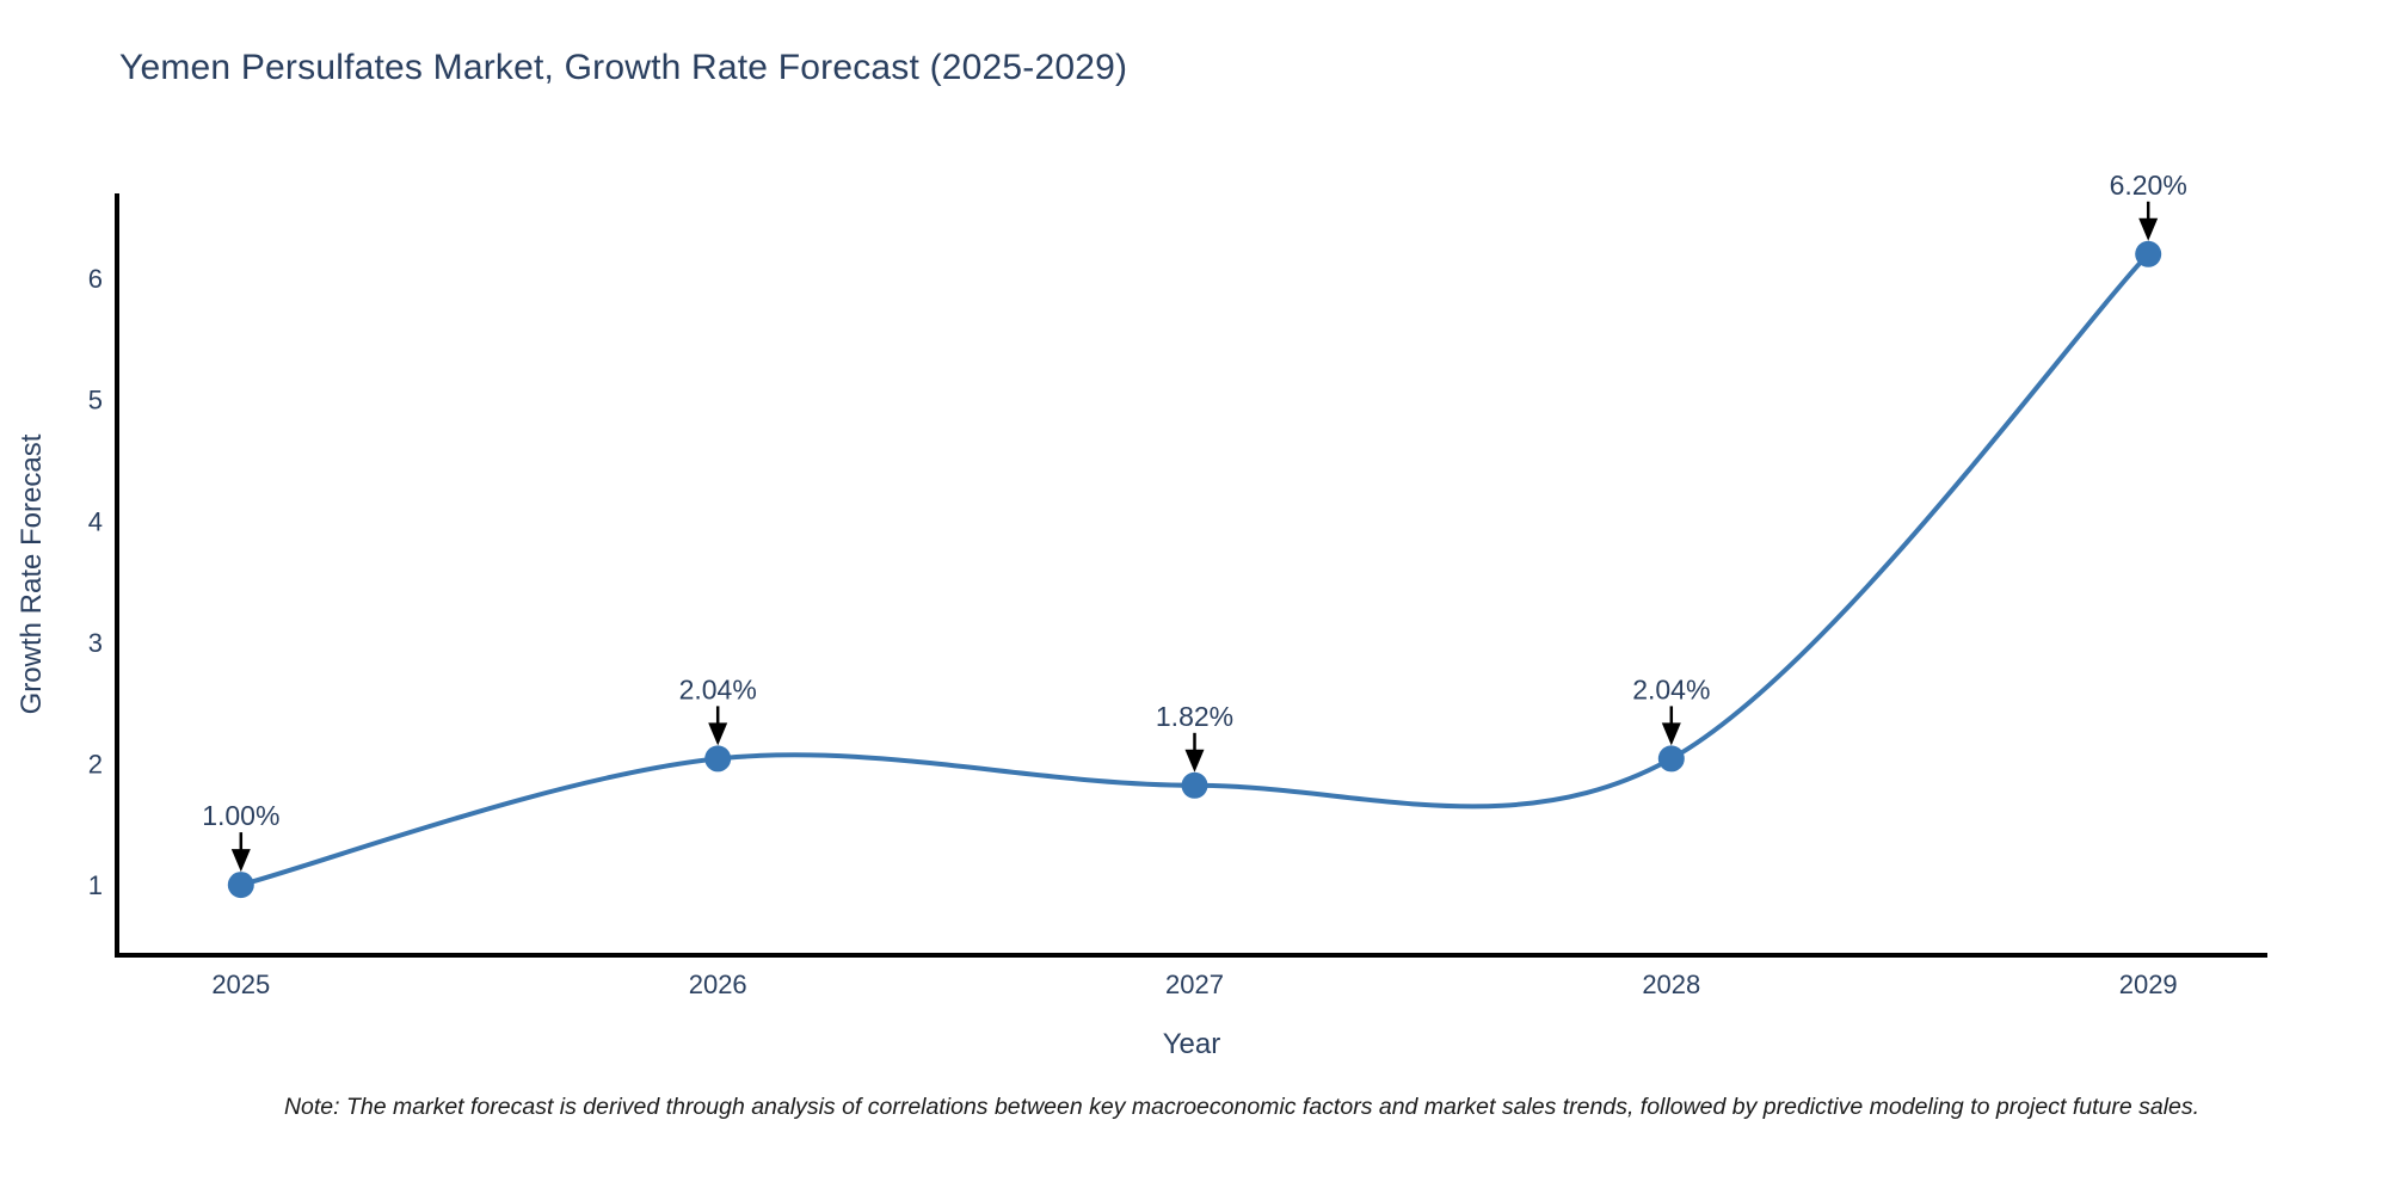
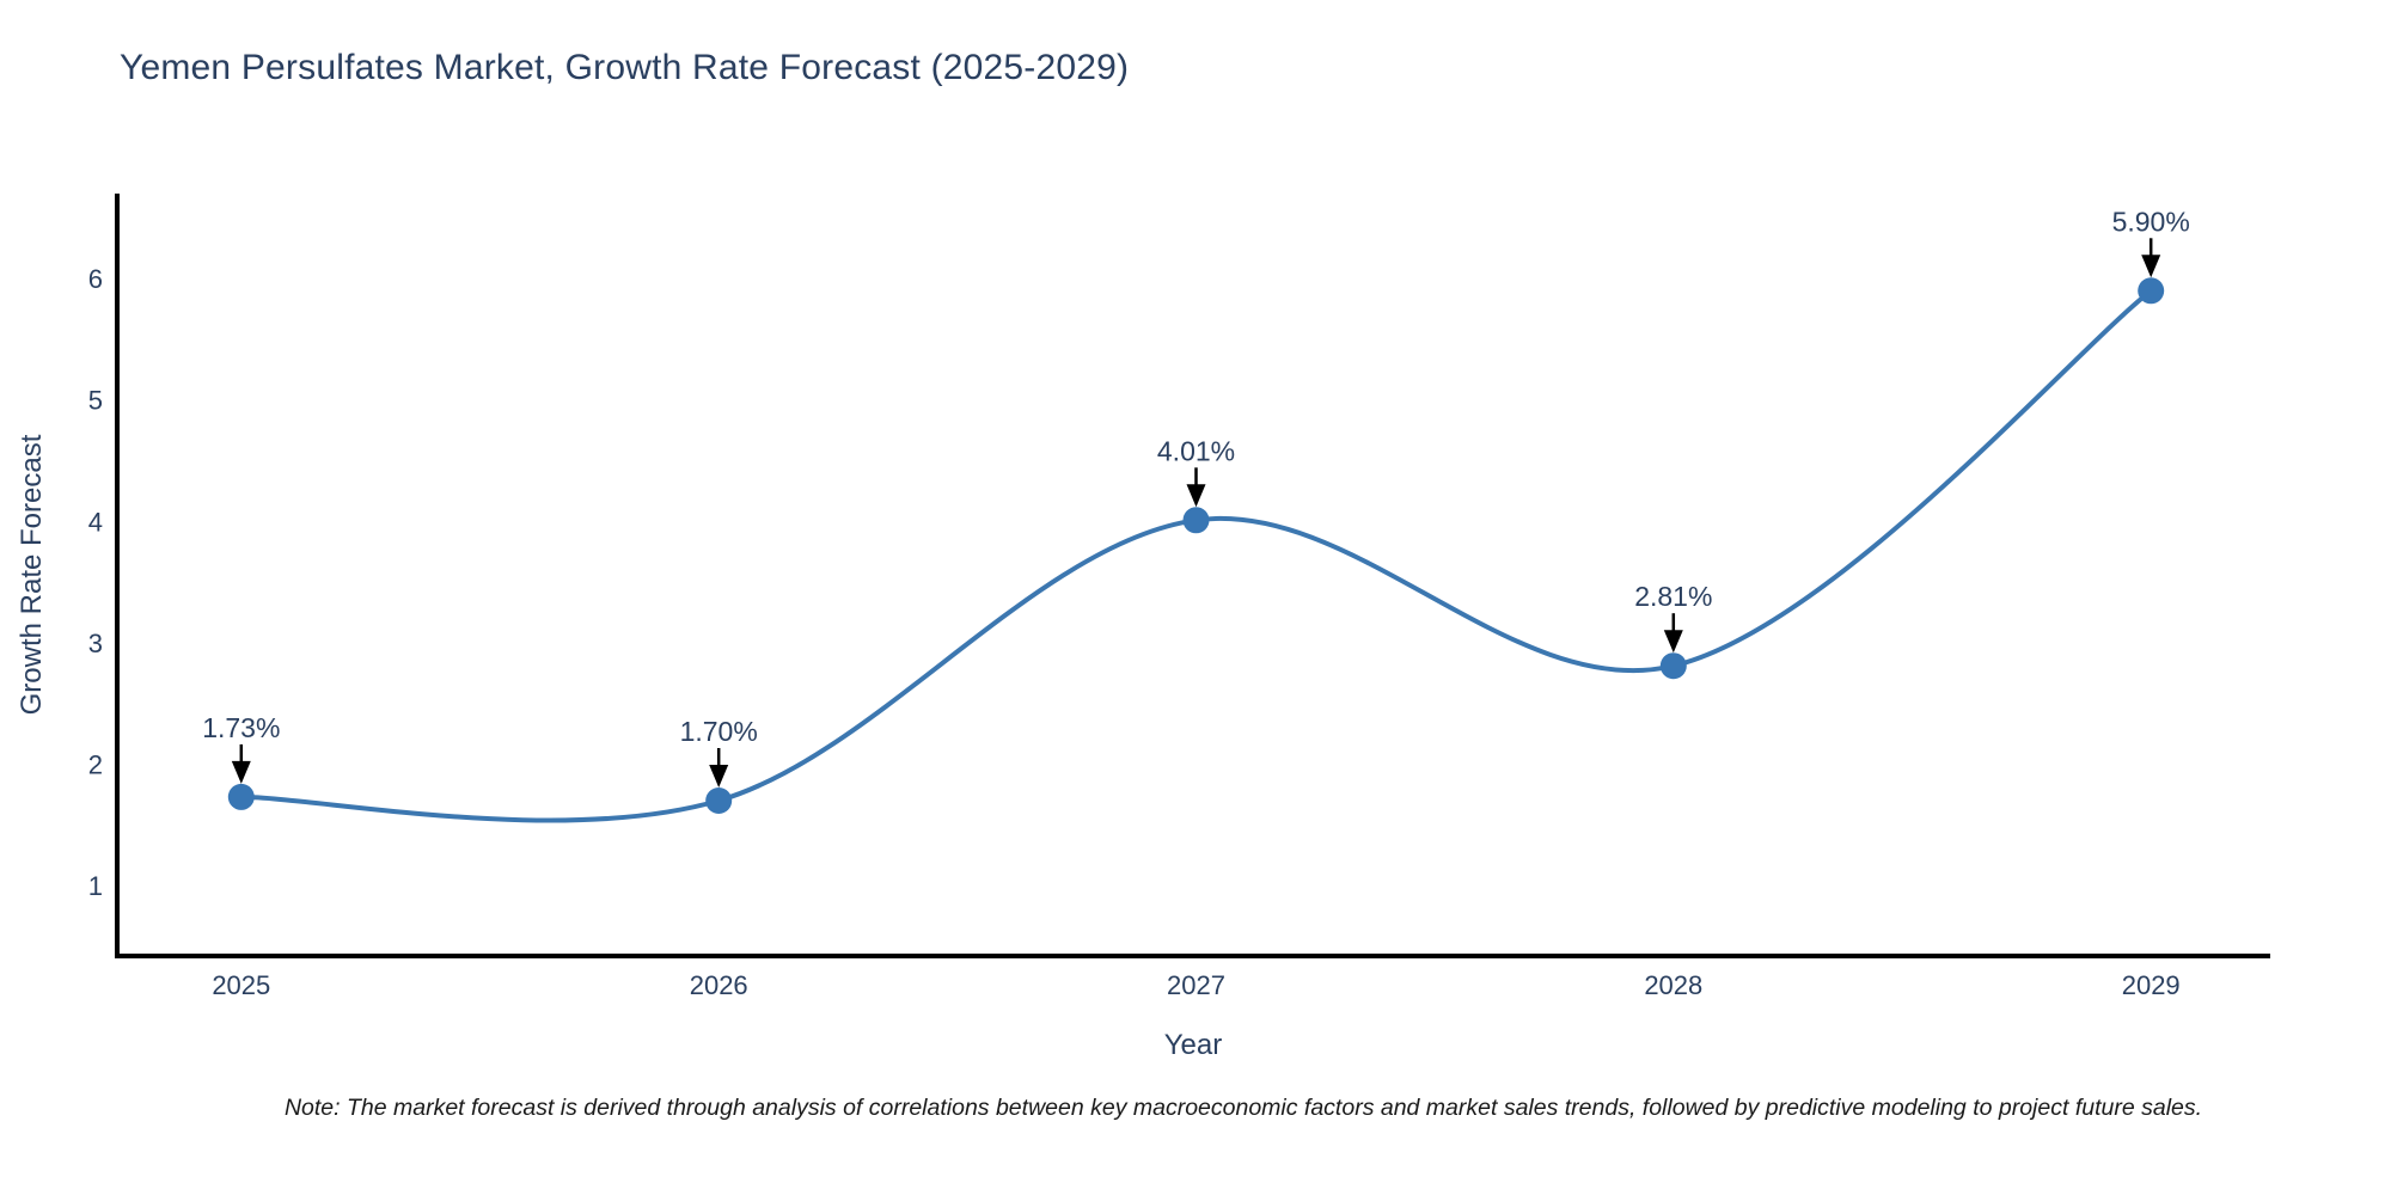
2025: 1.00% -> 1.73%
2026: 2.04% -> 1.70%
2027: 1.82% -> 4.01%
2028: 2.04% -> 2.81%
2029: 6.20% -> 5.90%
